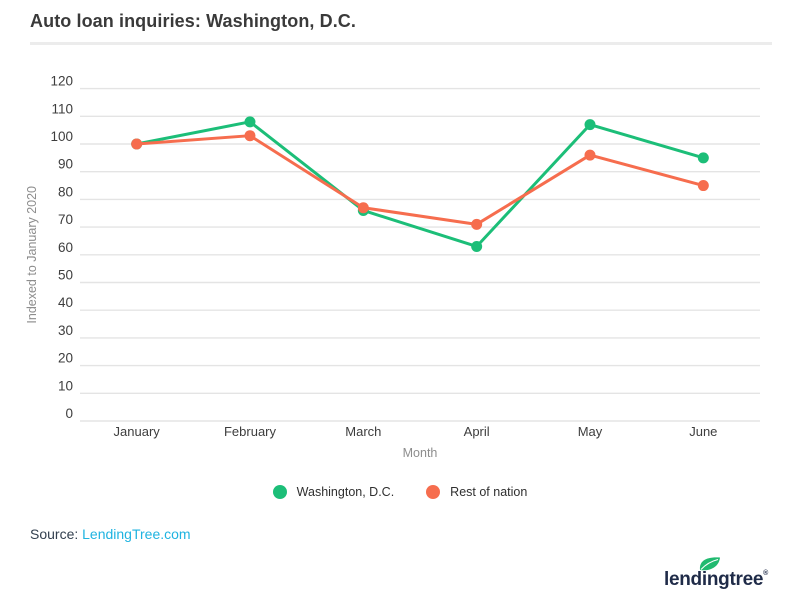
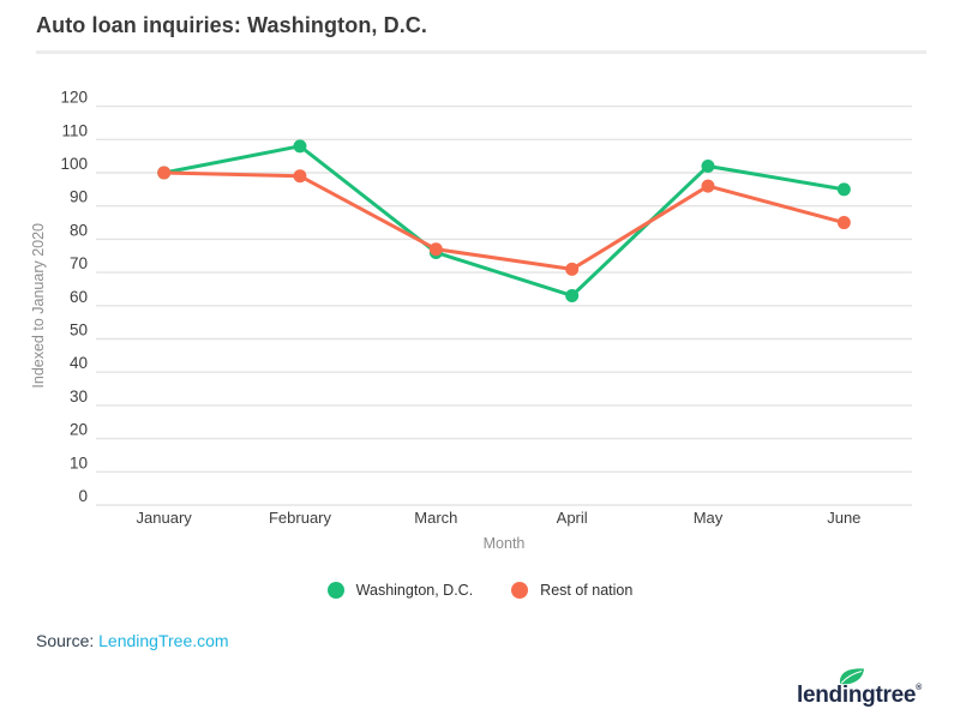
Rest of nation/February: 103 -> 99
Washington, D.C./May: 107 -> 102
